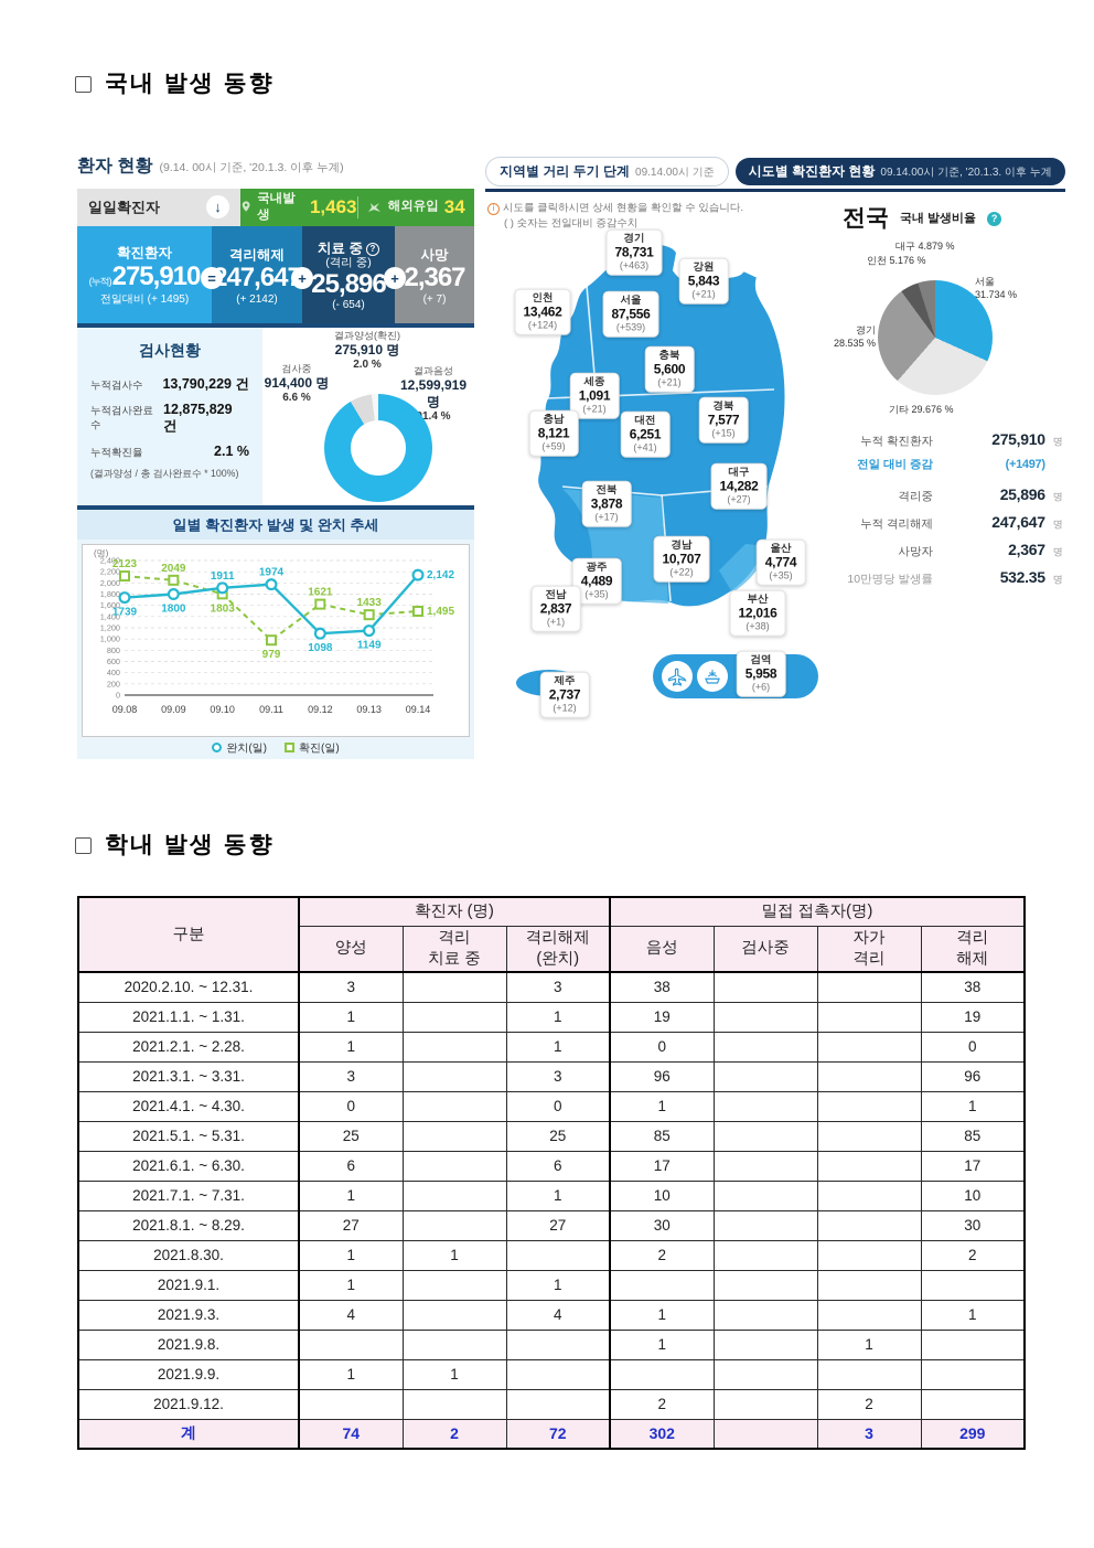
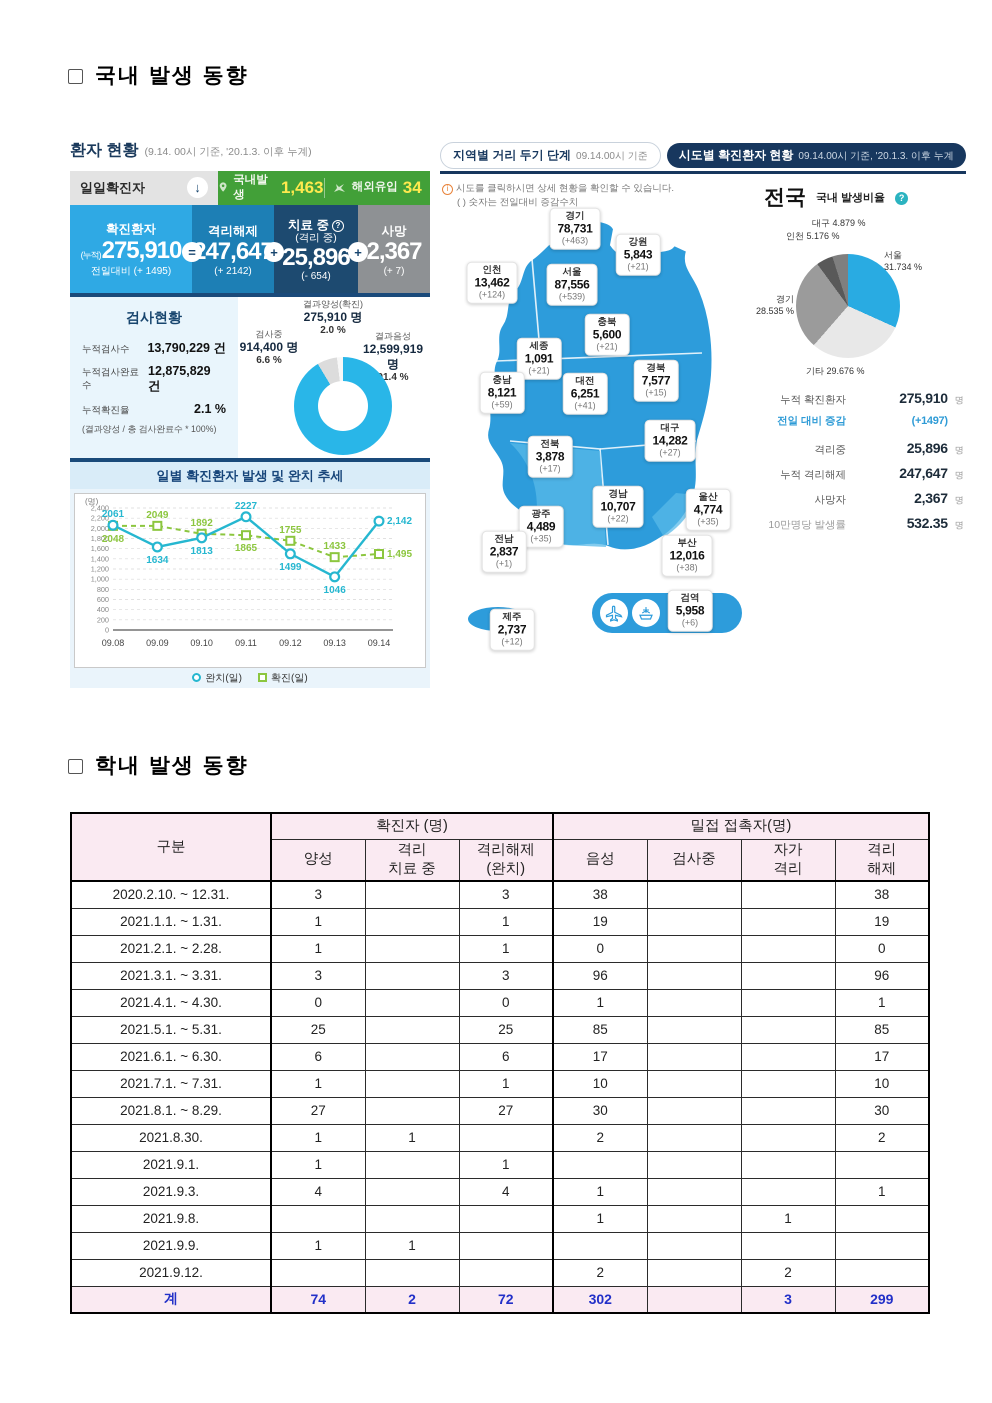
일별 확진환자 발생 및 완치 추세/완치(일)/09.08: 1739 -> 2061
일별 확진환자 발생 및 완치 추세/확진(일)/09.08: 2123 -> 2048
일별 확진환자 발생 및 완치 추세/완치(일)/09.09: 1800 -> 1634
일별 확진환자 발생 및 완치 추세/완치(일)/09.10: 1911 -> 1813
일별 확진환자 발생 및 완치 추세/확진(일)/09.10: 1803 -> 1892
일별 확진환자 발생 및 완치 추세/완치(일)/09.11: 1974 -> 2227
일별 확진환자 발생 및 완치 추세/확진(일)/09.11: 979 -> 1865
일별 확진환자 발생 및 완치 추세/완치(일)/09.12: 1098 -> 1499
일별 확진환자 발생 및 완치 추세/확진(일)/09.12: 1621 -> 1755
일별 확진환자 발생 및 완치 추세/완치(일)/09.13: 1149 -> 1046
